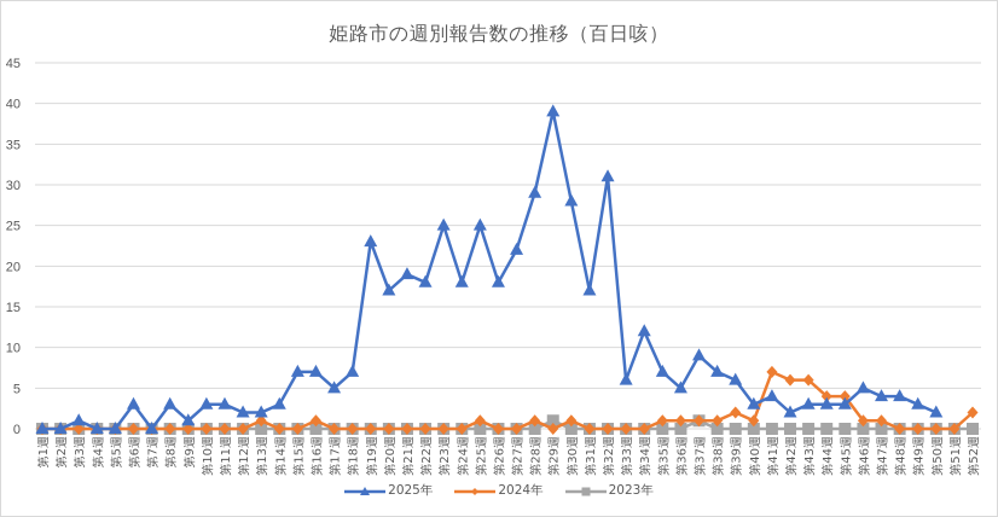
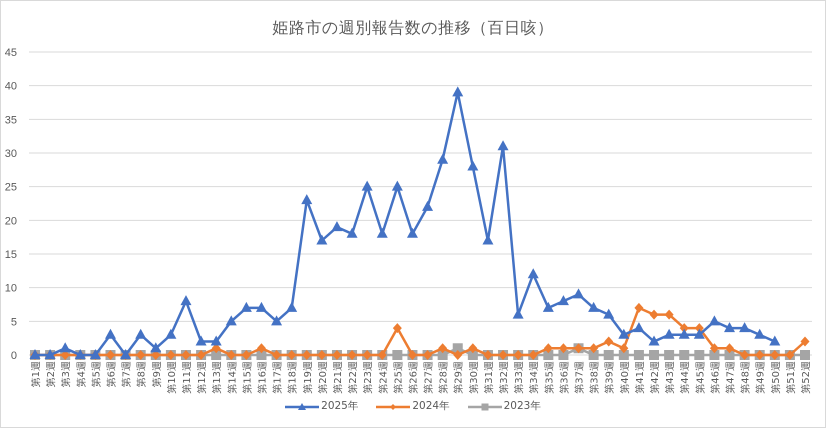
2025年/第11週: 3 -> 8
2025年/第14週: 3 -> 5
2024年/第25週: 1 -> 4
2025年/第36週: 5 -> 8
